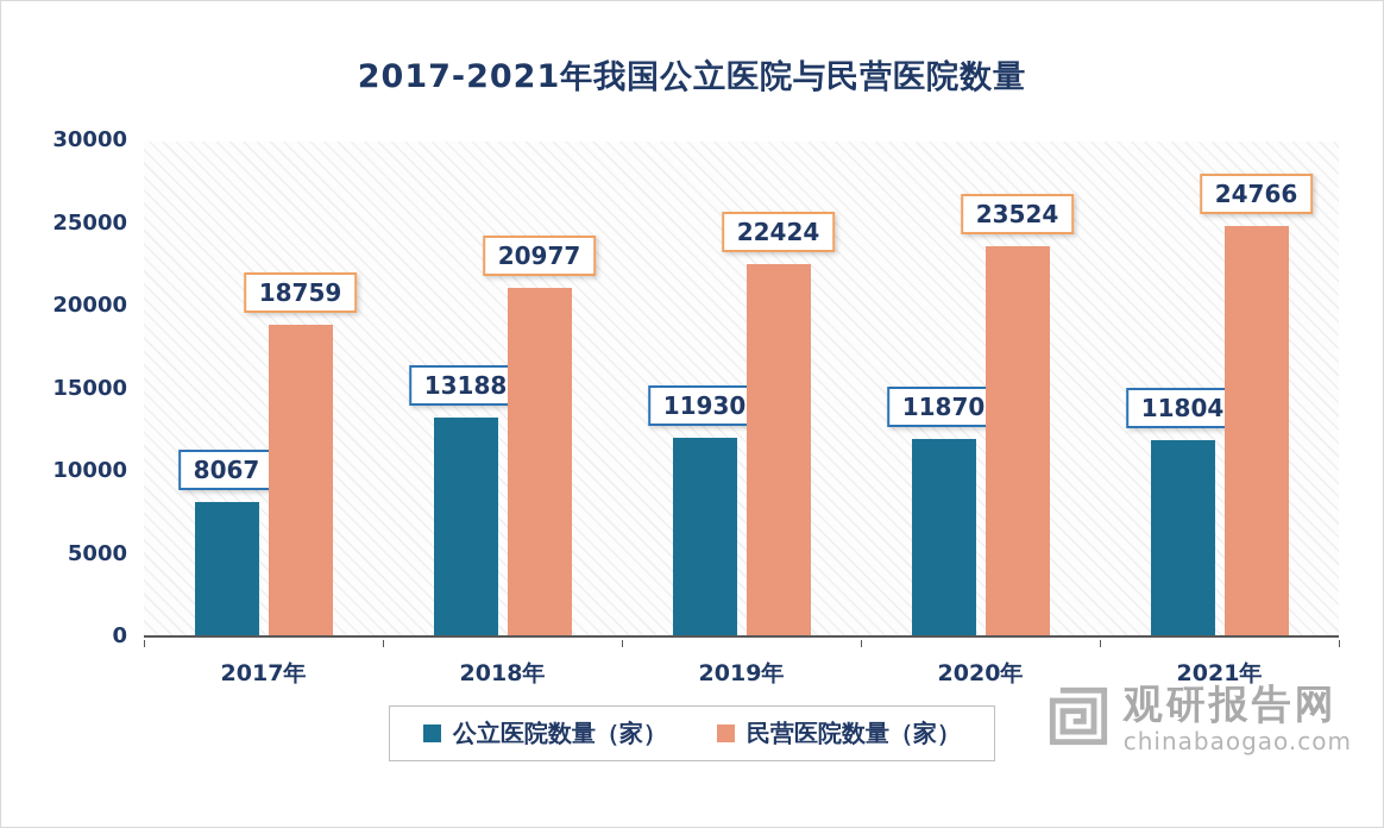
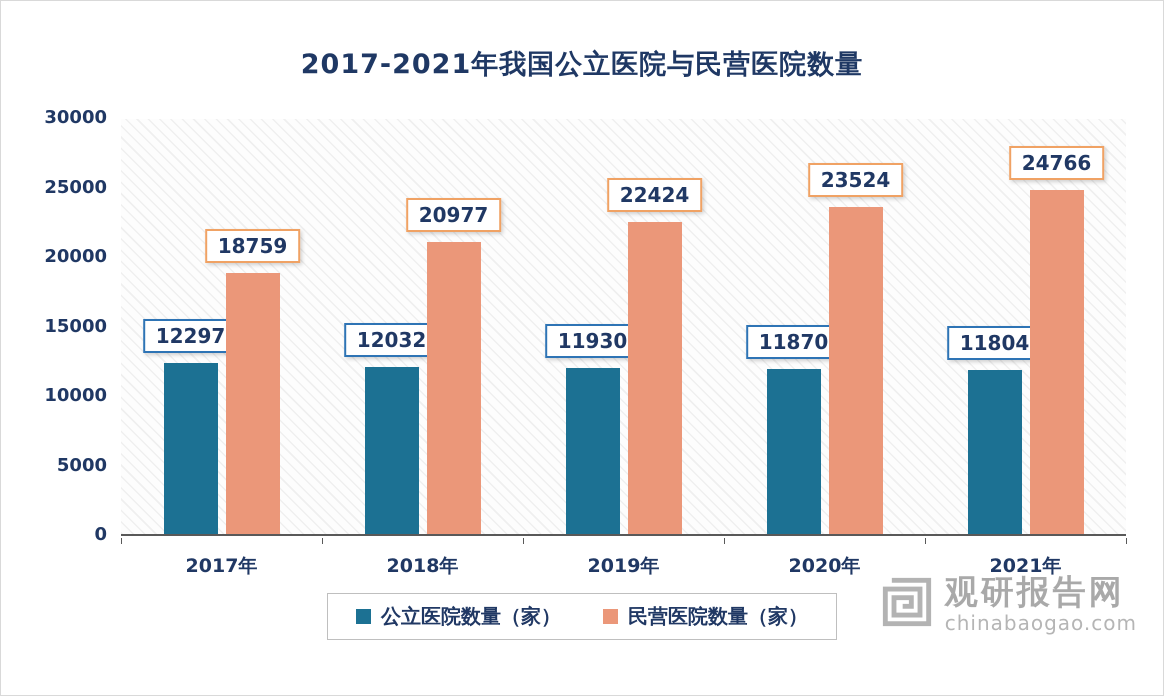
公立医院数量（家）/2017年: 8067 -> 12297
公立医院数量（家）/2018年: 13188 -> 12032
